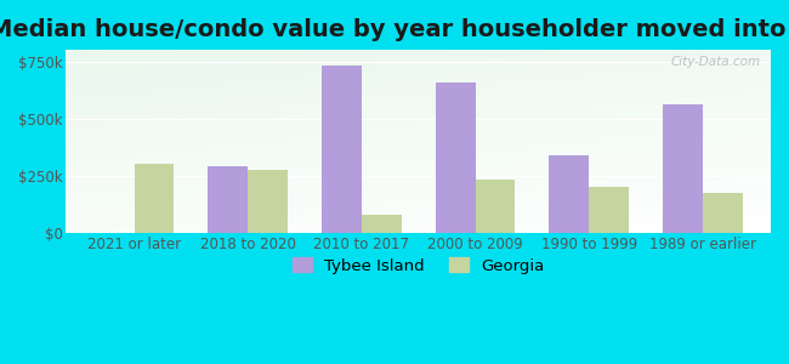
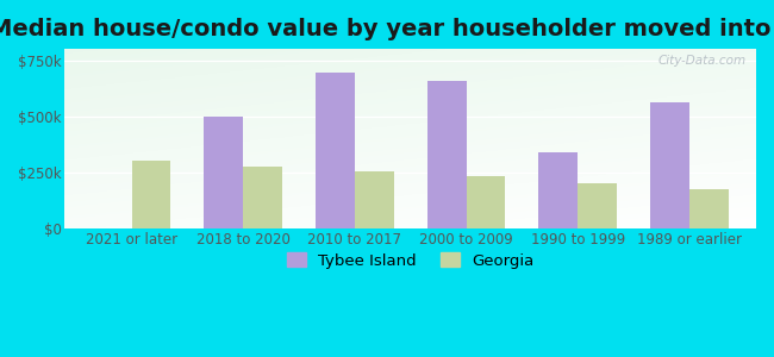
Tybee Island/2018 to 2020: $290k -> $500k
Tybee Island/2010 to 2017: $730k -> $690k
Georgia/2010 to 2017: $80k -> $260k
